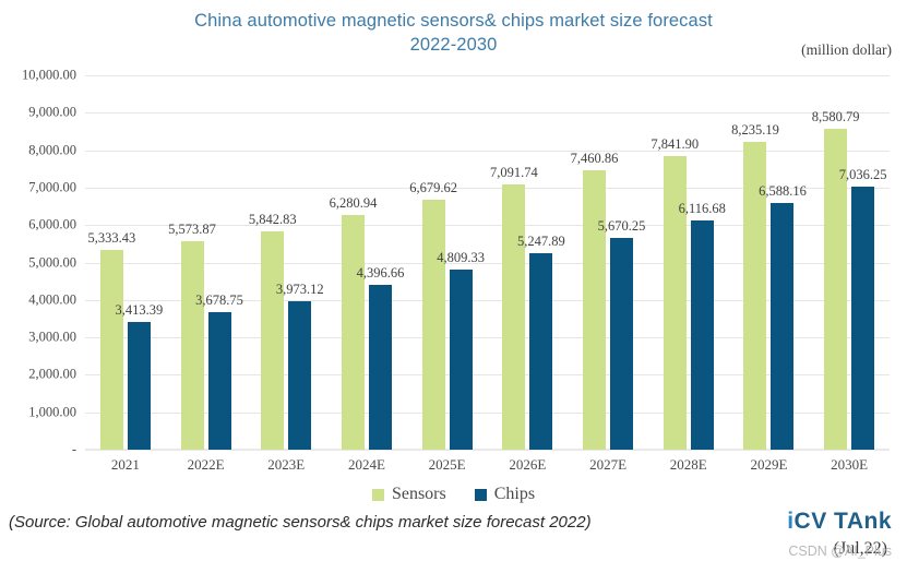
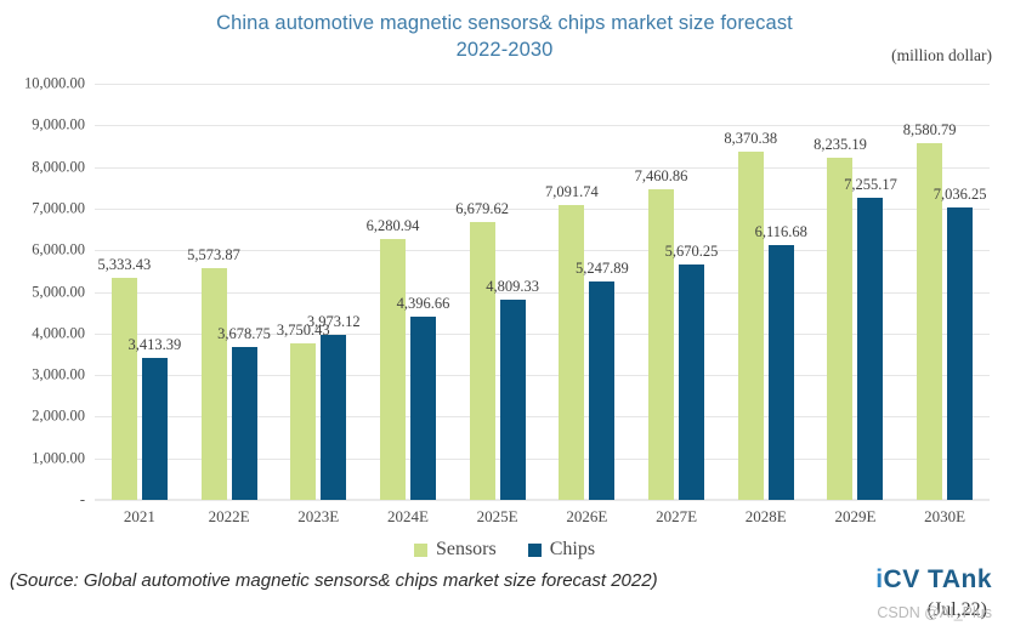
Sensors/2023E: 5,842.83 -> 3,750.43
Sensors/2028E: 7,841.90 -> 8,370.38
Chips/2029E: 6,588.16 -> 7,255.17
